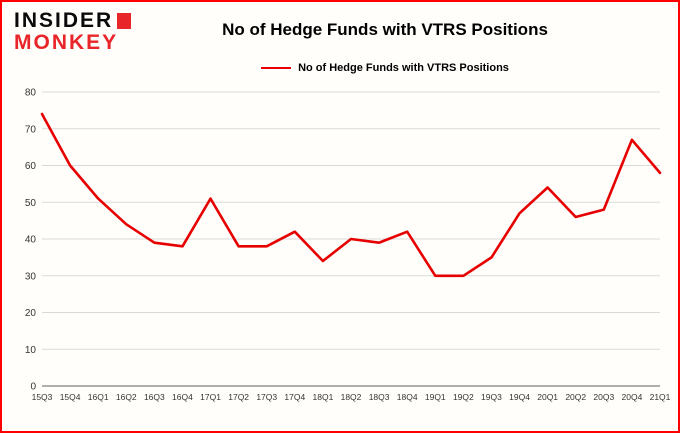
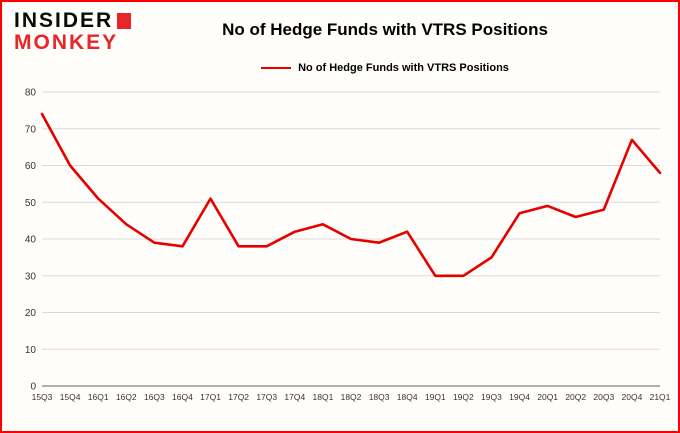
18Q1: 34 -> 44
20Q1: 54 -> 49
